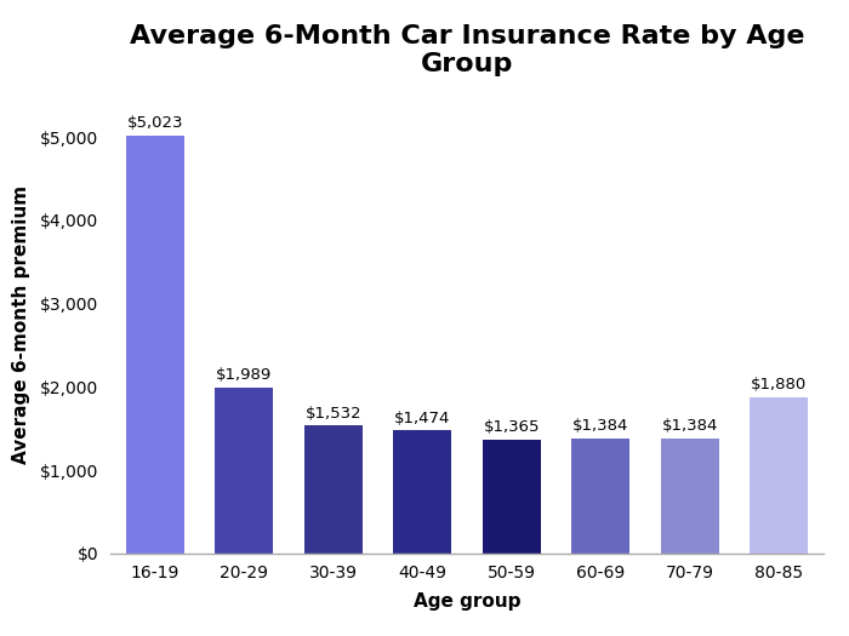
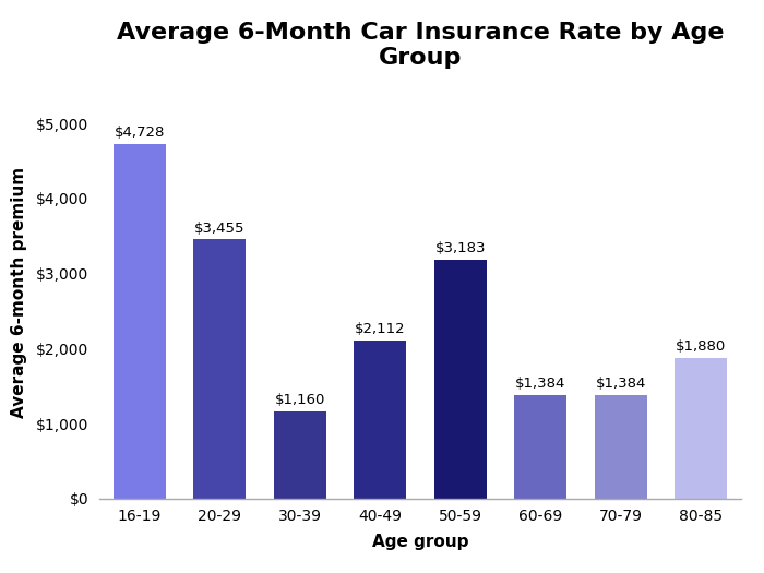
16-19: $5,023 -> $4,728
20-29: $1,989 -> $3,455
30-39: $1,532 -> $1,160
40-49: $1,474 -> $2,112
50-59: $1,365 -> $3,183
